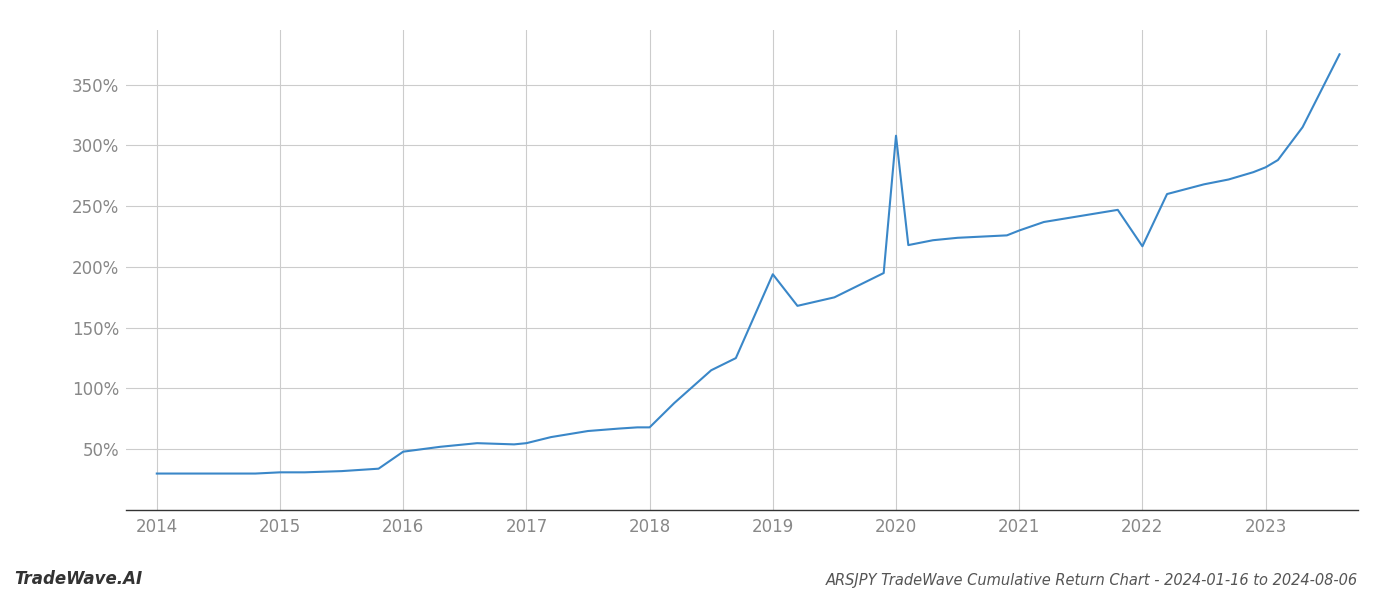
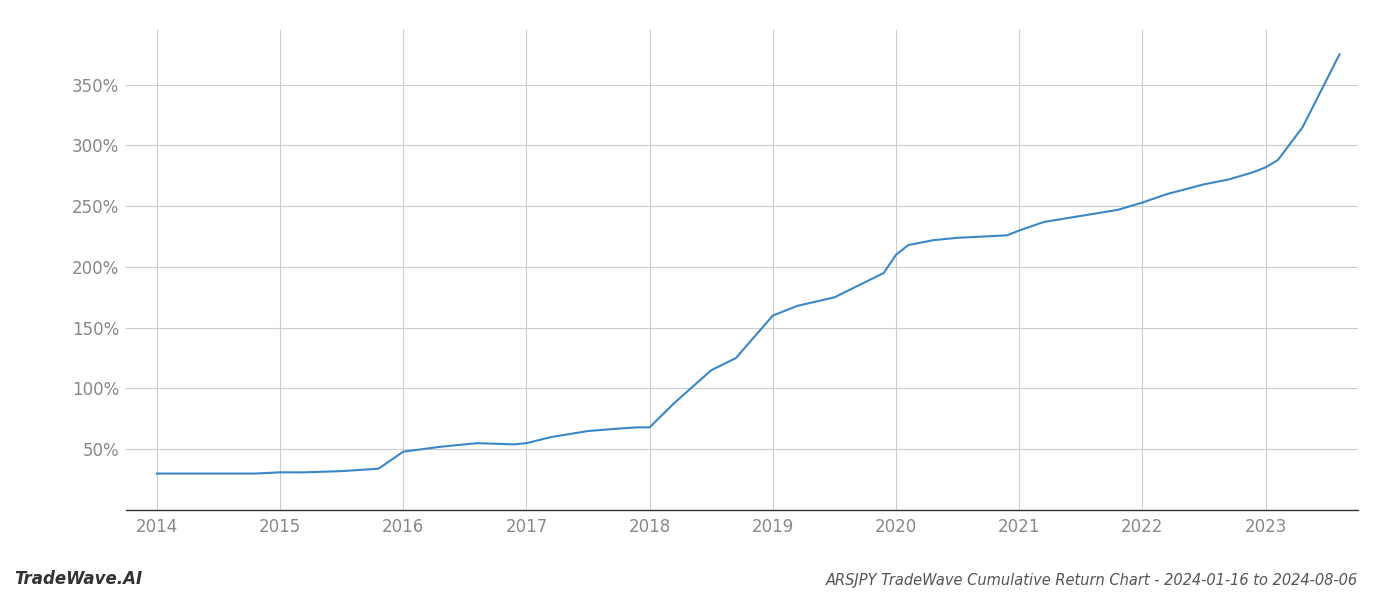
2019: 194% -> 160%
2020: 308% -> 210%
2022: 217% -> 253%
